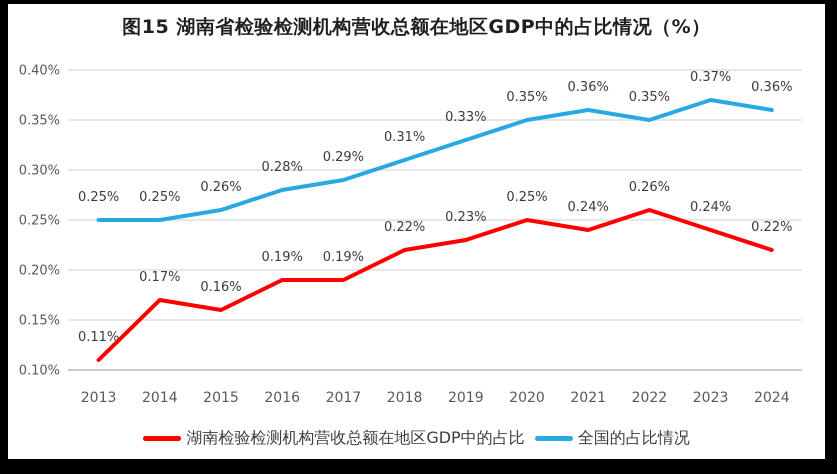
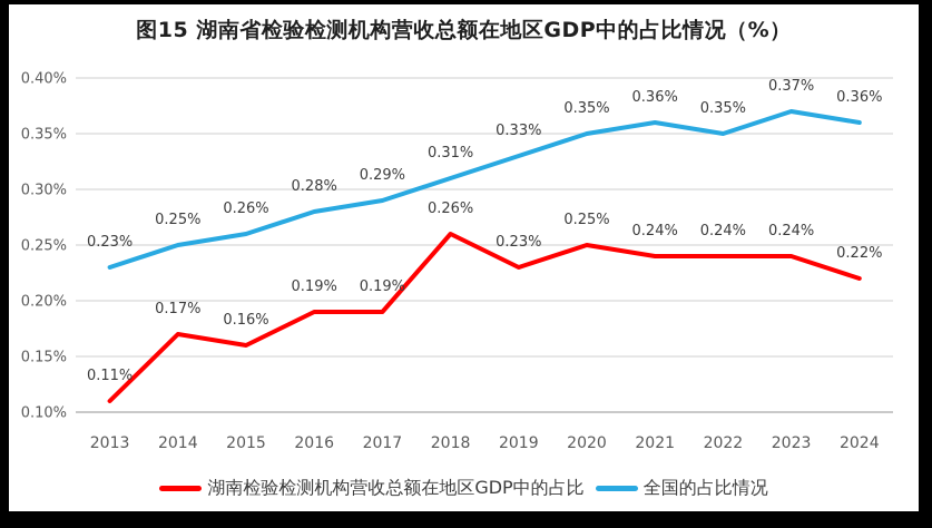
全国的占比情况/2013: 0.25% -> 0.23%
湖南检验检测机构营收总额在地区GDP中的占比/2018: 0.22% -> 0.26%
湖南检验检测机构营收总额在地区GDP中的占比/2022: 0.26% -> 0.24%
